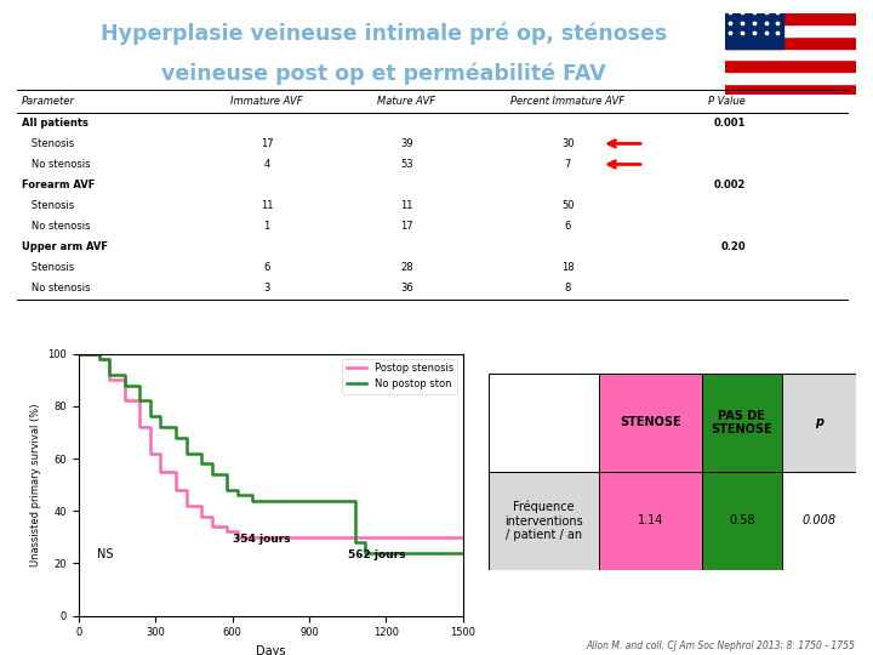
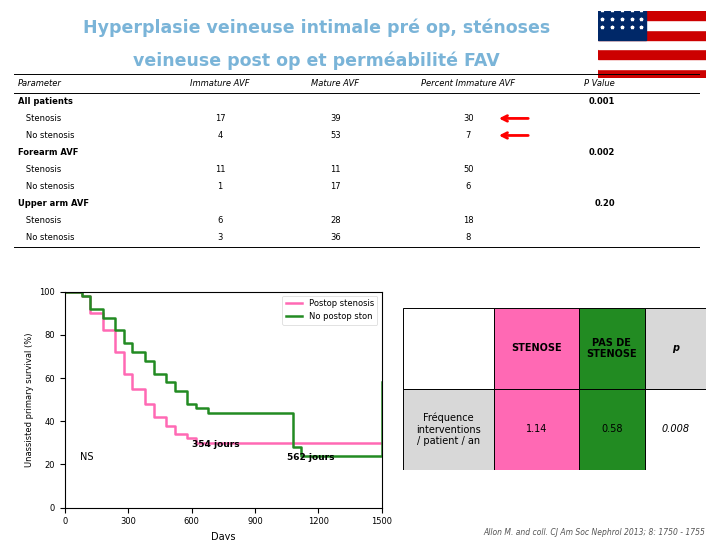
No postop ston/1500: 24 -> 58
